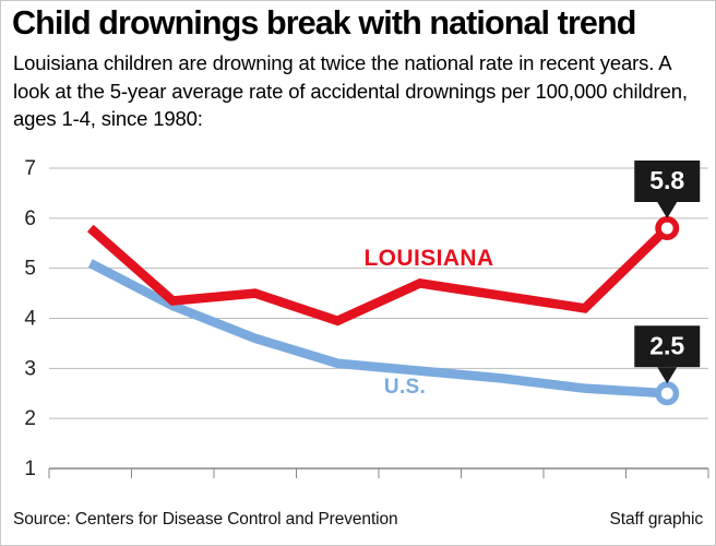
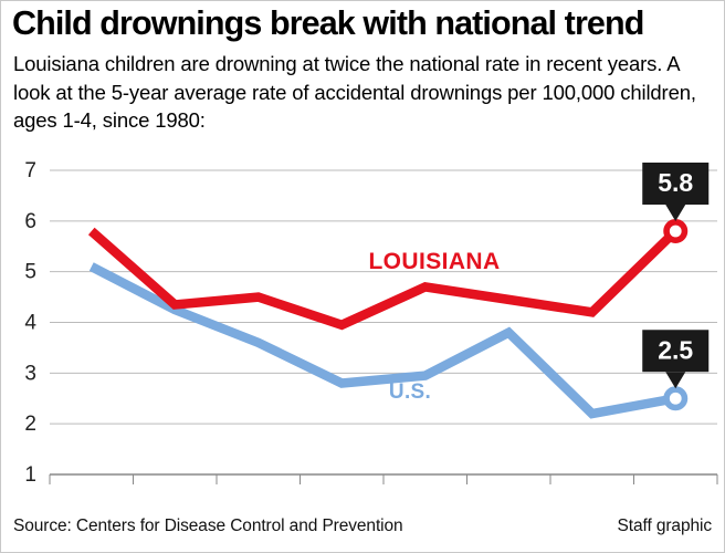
U.S./'94-'98: 3.1 -> 2.8
U.S./'04-'08: 2.8 -> 3.8
U.S./'09-'13: 2.6 -> 2.2
